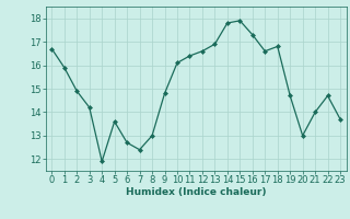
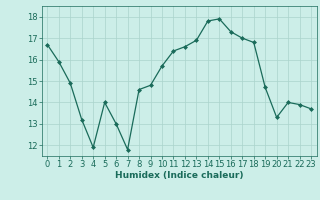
3: 14.2 -> 13.2
5: 13.6 -> 14.0
6: 12.7 -> 13.0
7: 12.4 -> 11.8
8: 13.0 -> 14.6
10: 16.1 -> 15.7
17: 16.6 -> 17.0
20: 13.0 -> 13.3
22: 14.7 -> 13.9
